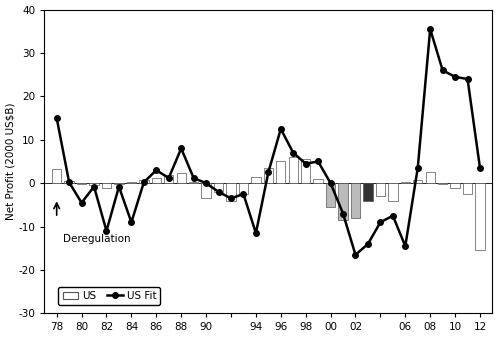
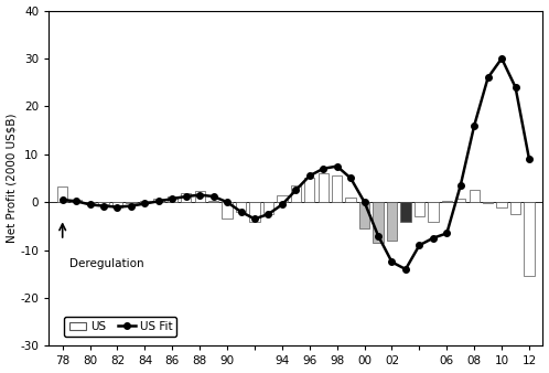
US Fit/78: 15.0 -> 0.5
US Fit/80: -4.5 -> -0.5
US Fit/82: -11.0 -> -1.0
US Fit/84: -9.0 -> -0.3
US Fit/86: 3.0 -> 0.7
US Fit/88: 8.0 -> 1.5
US Fit/94: -11.5 -> -0.5
US Fit/96: 12.5 -> 5.5
US Fit/98: 4.5 -> 7.5
US Fit/02: -16.5 -> -12.5
US Fit/06: -14.5 -> -6.5
US Fit/08: 35.5 -> 16.0
US Fit/10: 24.5 -> 30.0
US Fit/12: 3.5 -> 9.0
